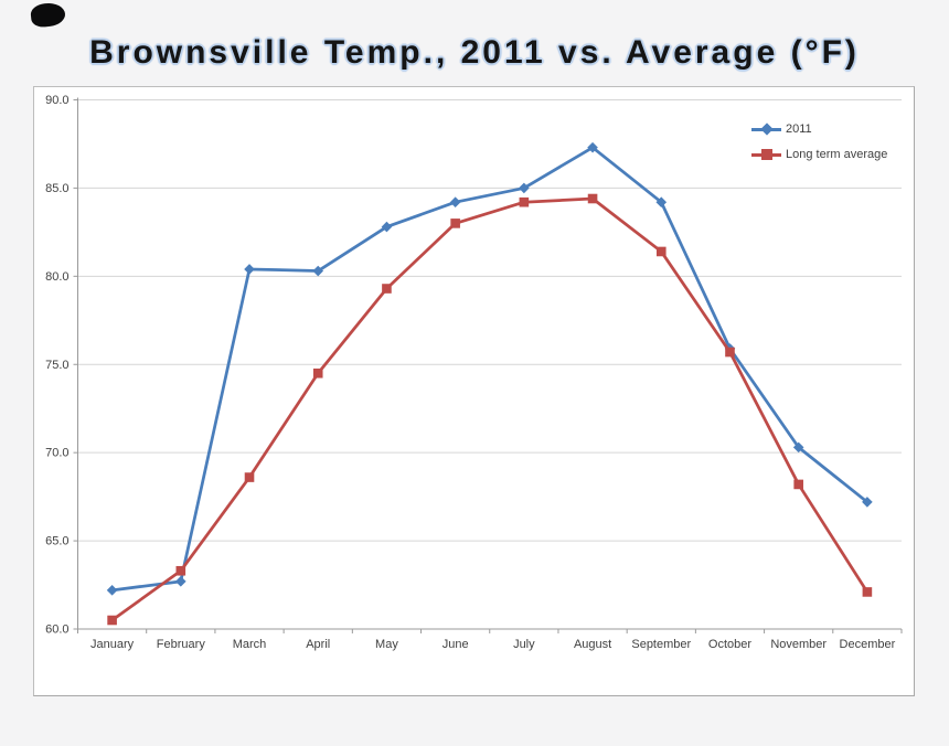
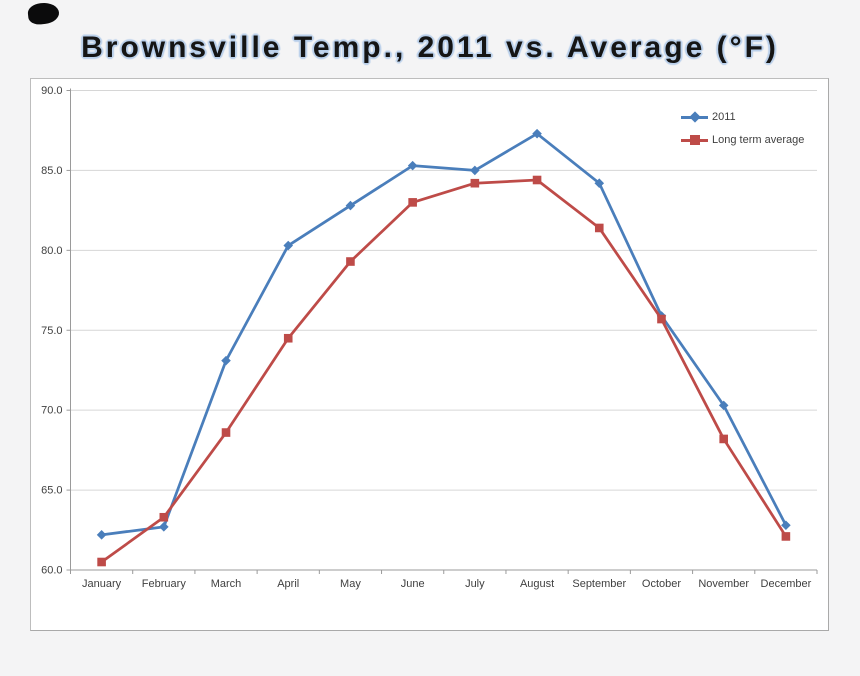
2011/March: 80.4 -> 73.1
2011/June: 84.2 -> 85.3
2011/December: 67.2 -> 62.8
